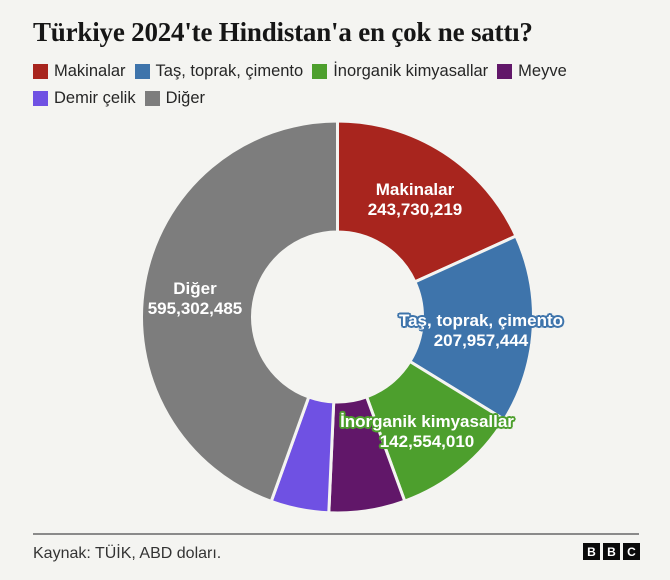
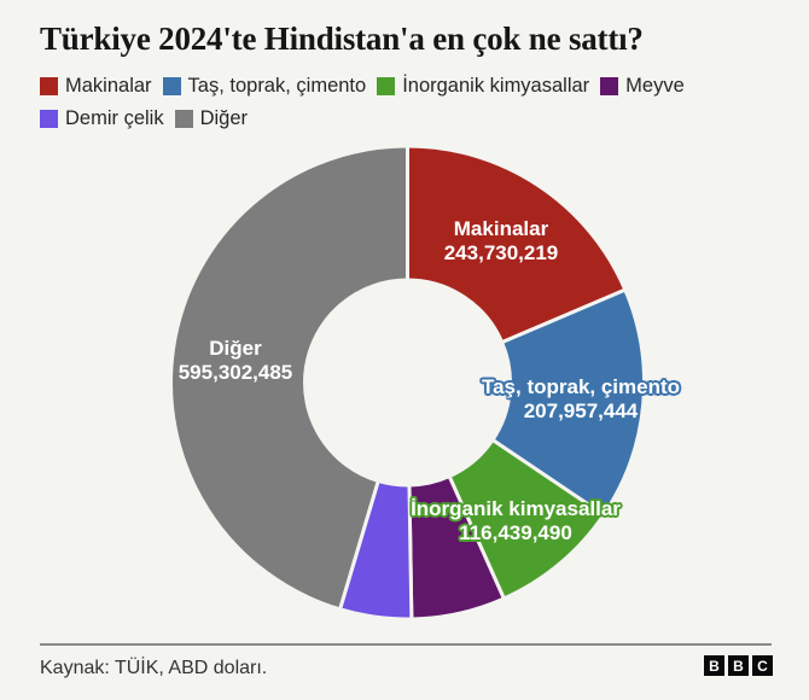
İnorganik kimyasallar: 142,554,010 -> 116,439,490
